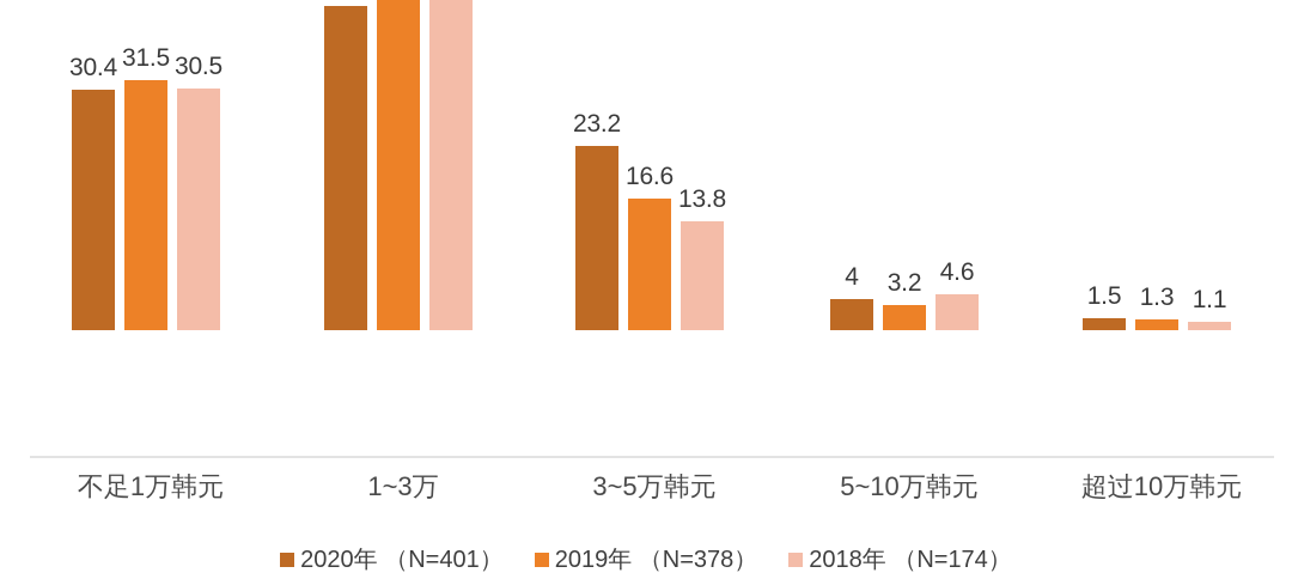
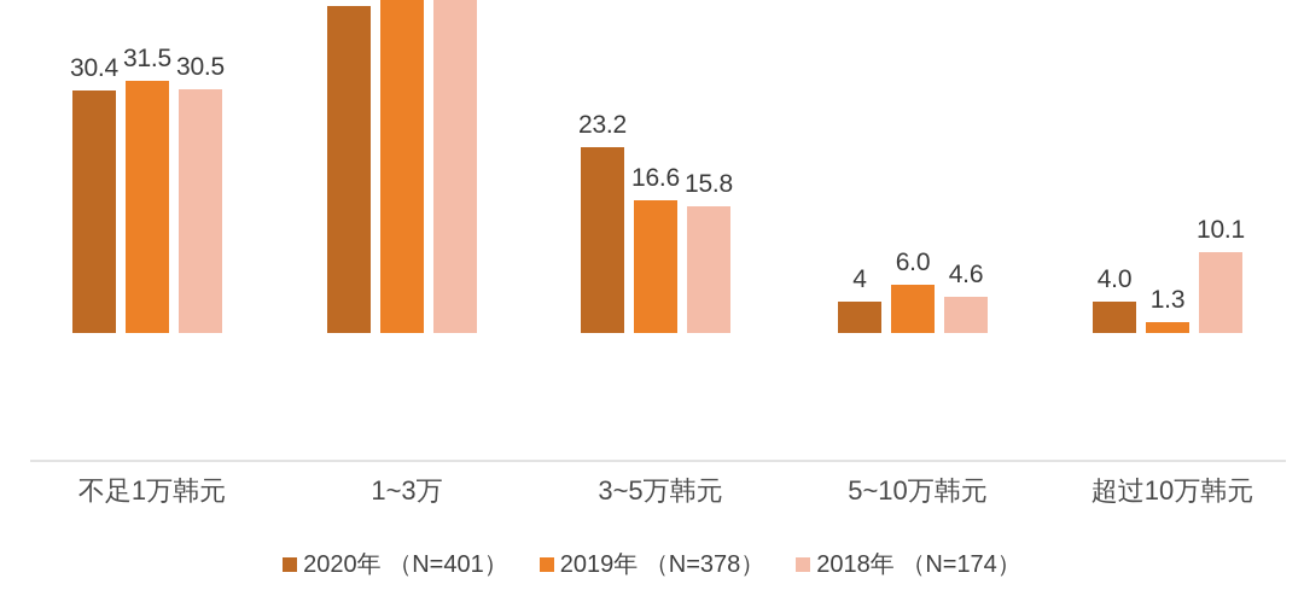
2018年（N=174）/3~5万韩元: 13.8 -> 15.8
2019年（N=378）/5~10万韩元: 3.2 -> 6.0
2020年（N=401）/超过10万韩元: 1.5 -> 4.0
2018年（N=174）/超过10万韩元: 1.1 -> 10.1
